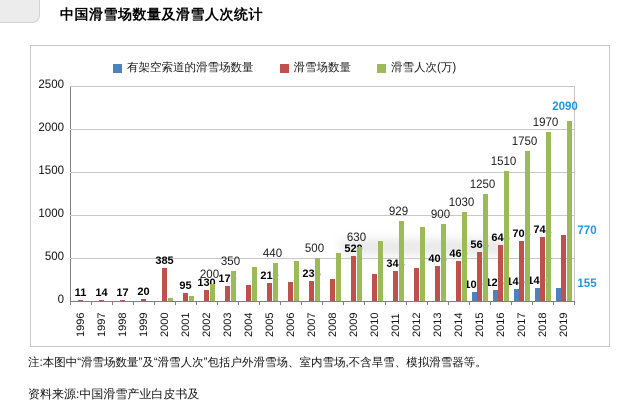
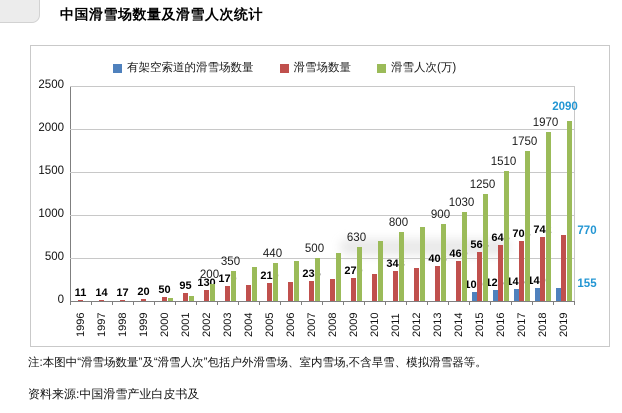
滑雪场数量/2000: 385 -> 50
滑雪场数量/2009: 520 -> 270
滑雪人次(万)/2011: 929 -> 800
